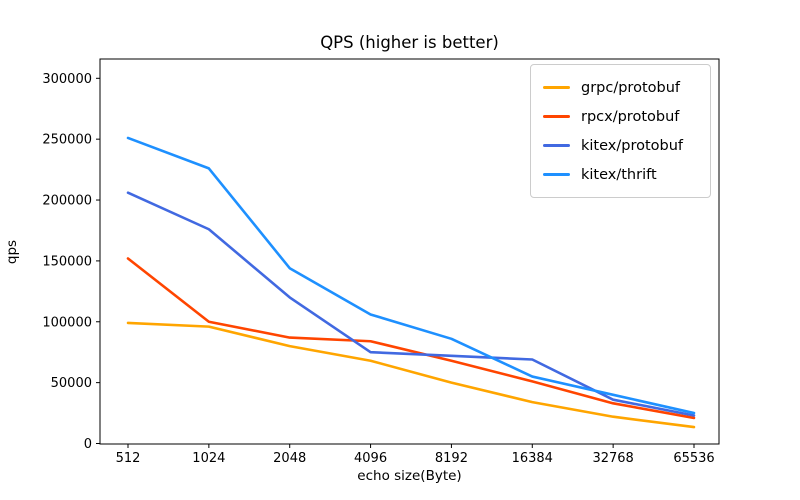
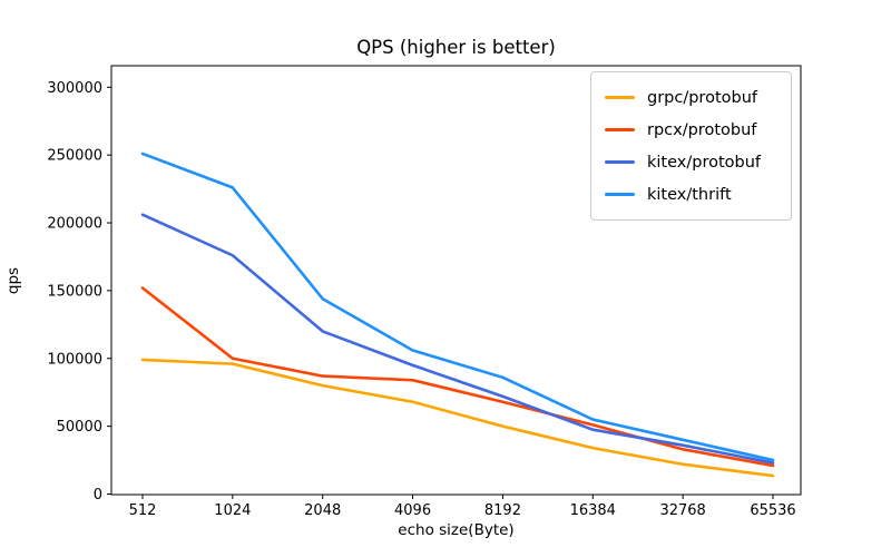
kitex/protobuf/4096: 75000 -> 95000
kitex/protobuf/16384: 69000 -> 48000
